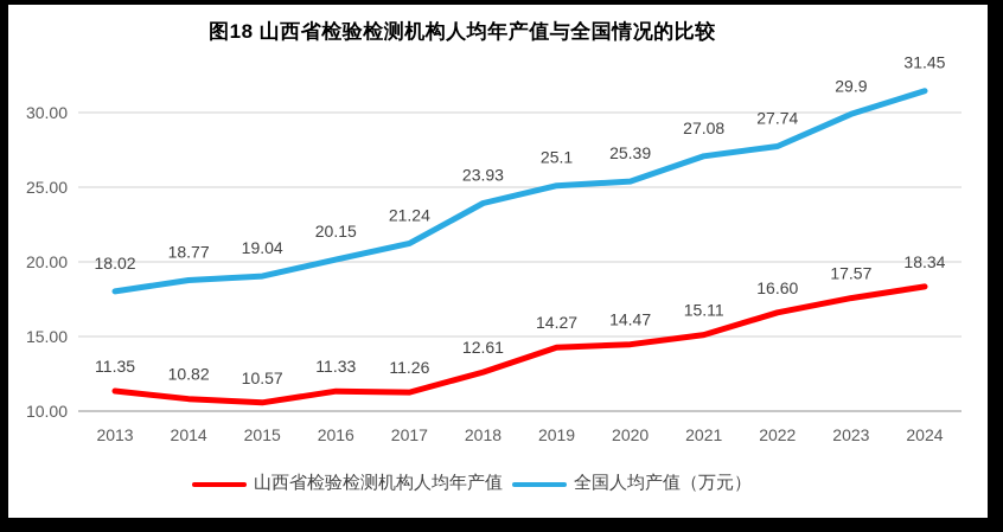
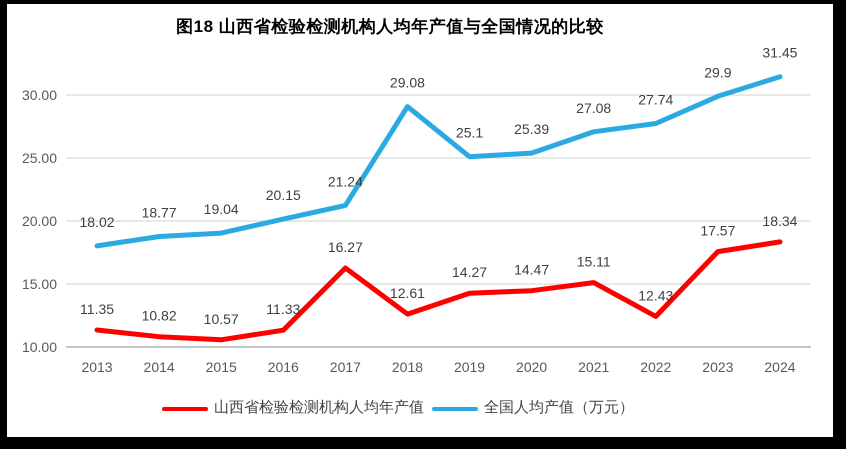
山西省检验检测机构人均年产值/2017: 11.26 -> 16.27
全国人均产值（万元）/2018: 23.93 -> 29.08
山西省检验检测机构人均年产值/2022: 16.60 -> 12.43
